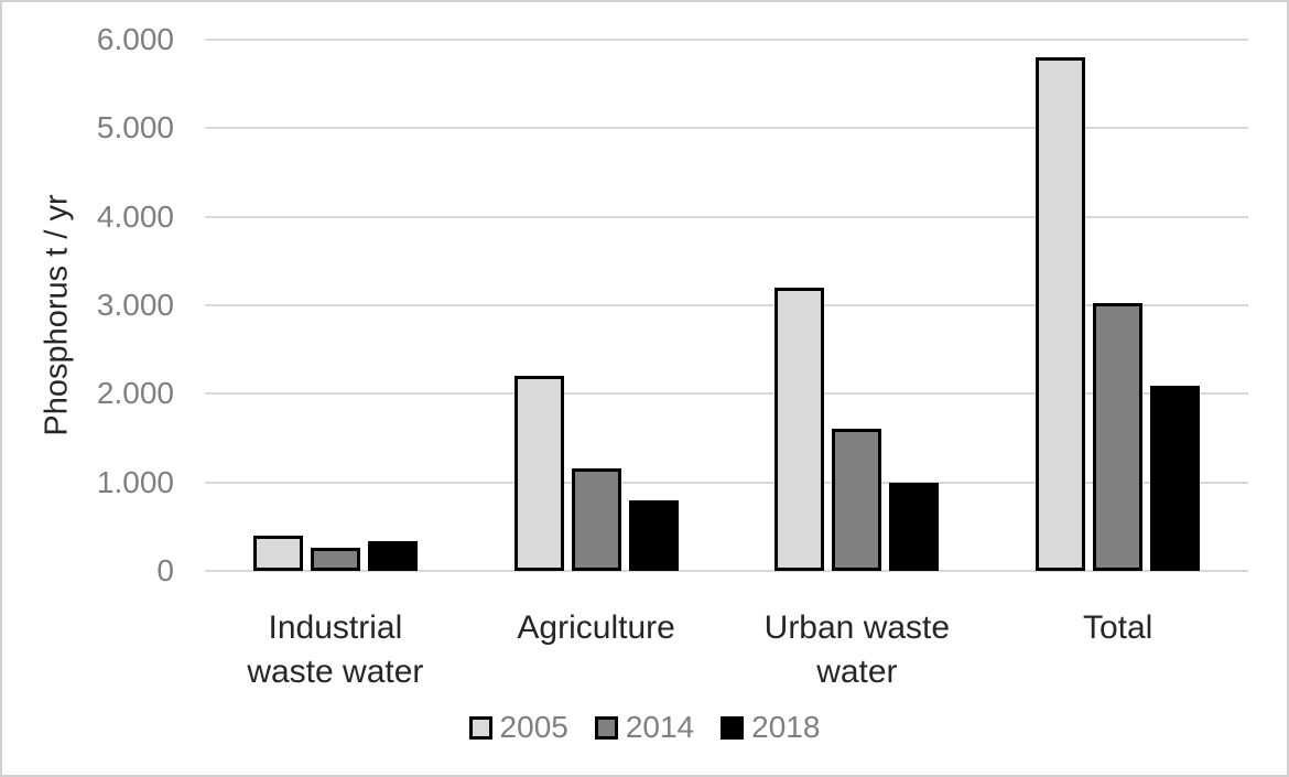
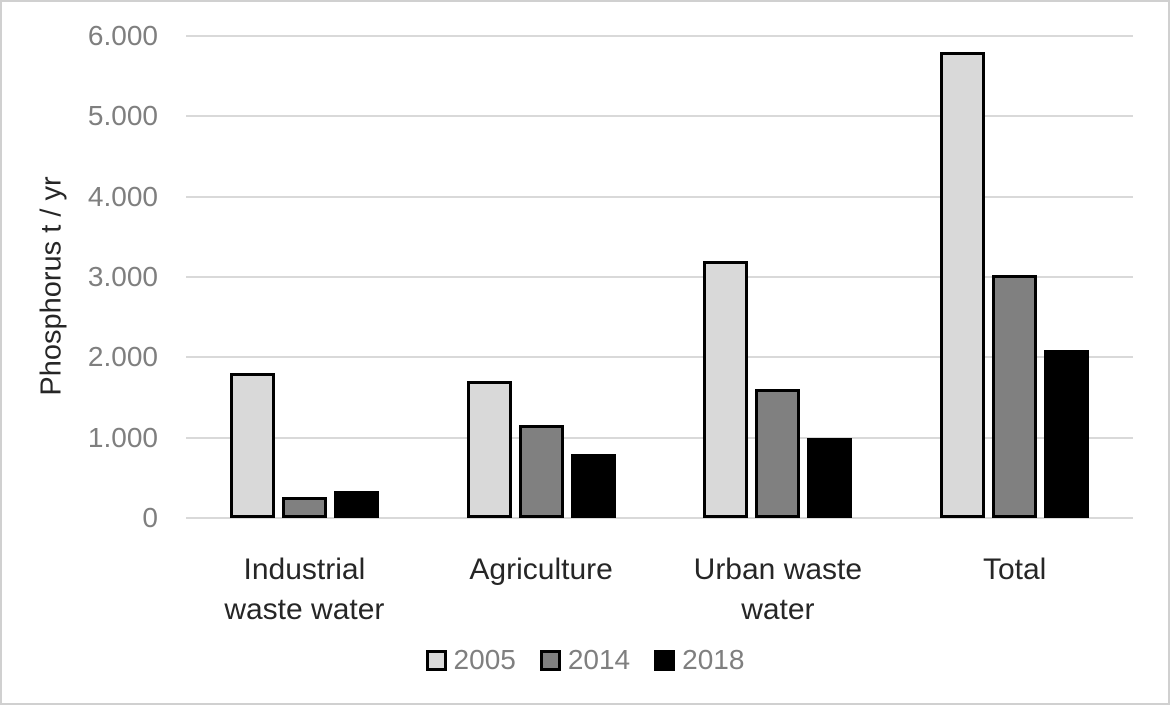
2005/Industrial waste water: 400 -> 1800
2005/Agriculture: 2200 -> 1700
